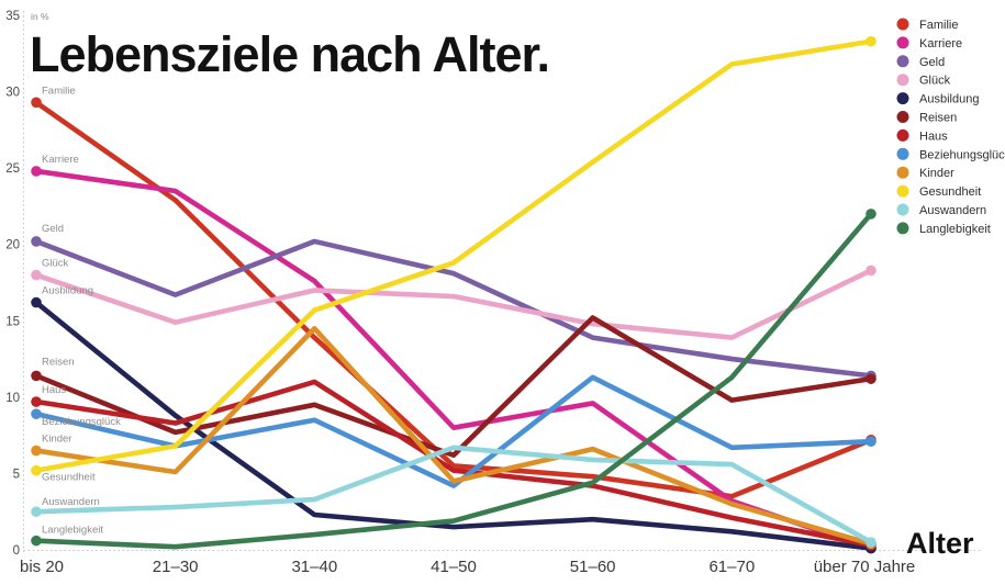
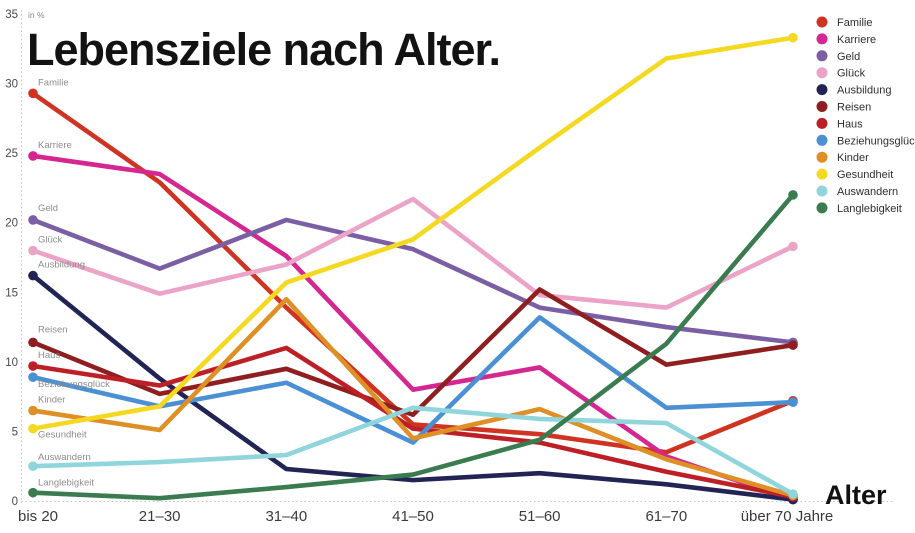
Glück/41–50: 16.6 -> 21.7
Beziehungsglück/51–60: 11.3 -> 13.2
